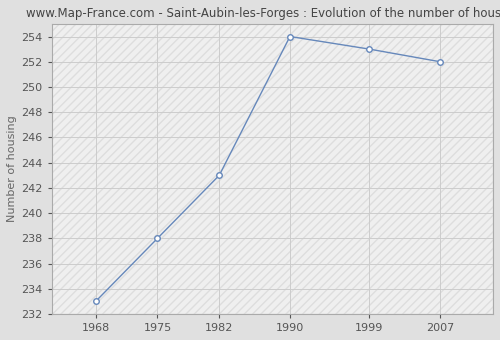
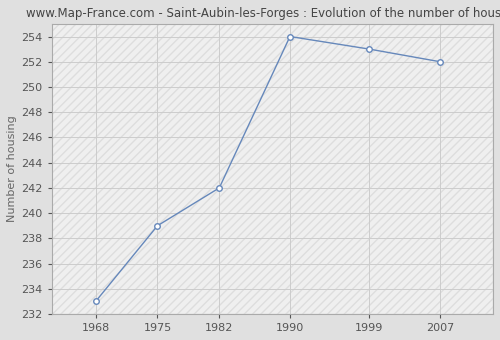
1975: 238 -> 239
1982: 243 -> 242
